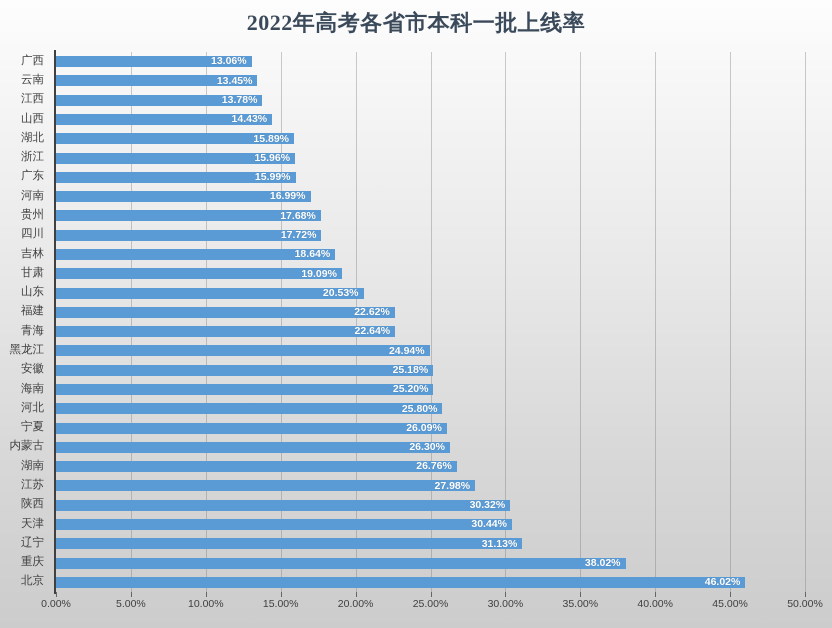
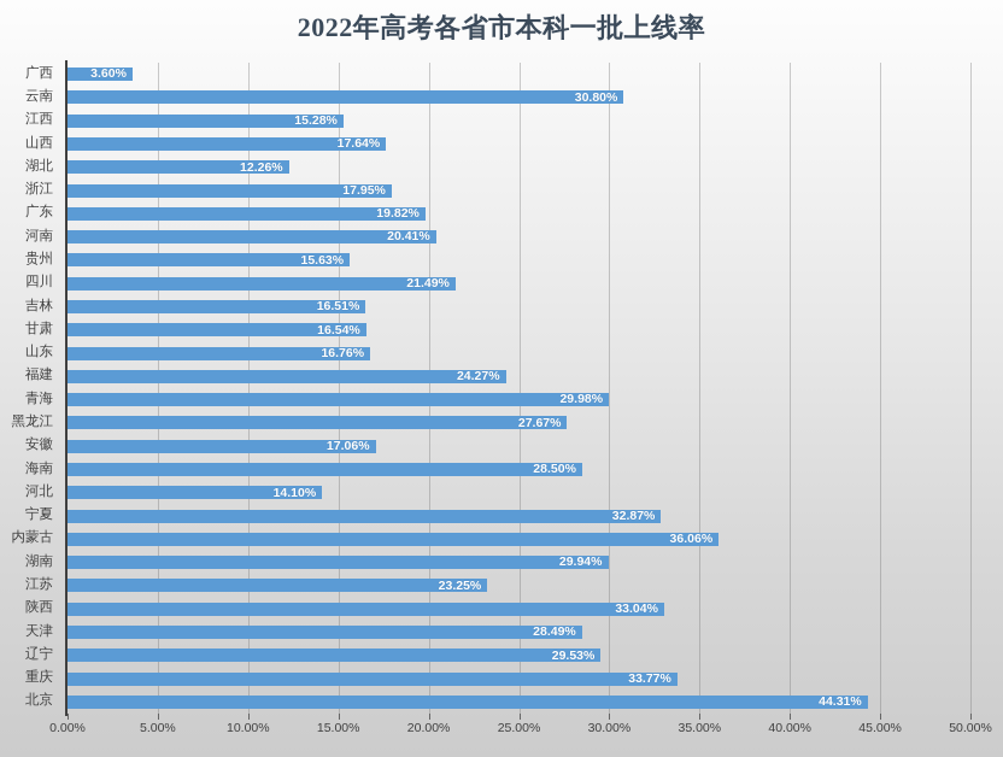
广西: 13.06% -> 3.60%
云南: 13.45% -> 30.80%
江西: 13.78% -> 15.28%
山西: 14.43% -> 17.64%
湖北: 15.89% -> 12.26%
浙江: 15.96% -> 17.95%
广东: 15.99% -> 19.82%
河南: 16.99% -> 20.41%
贵州: 17.68% -> 15.63%
四川: 17.72% -> 21.49%
吉林: 18.64% -> 16.51%
甘肃: 19.09% -> 16.54%
山东: 20.53% -> 16.76%
福建: 22.62% -> 24.27%
青海: 22.64% -> 29.98%
黑龙江: 24.94% -> 27.67%
安徽: 25.18% -> 17.06%
海南: 25.20% -> 28.50%
河北: 25.80% -> 14.10%
宁夏: 26.09% -> 32.87%
内蒙古: 26.30% -> 36.06%
湖南: 26.76% -> 29.94%
江苏: 27.98% -> 23.25%
陕西: 30.32% -> 33.04%
天津: 30.44% -> 28.49%
辽宁: 31.13% -> 29.53%
重庆: 38.02% -> 33.77%
北京: 46.02% -> 44.31%
